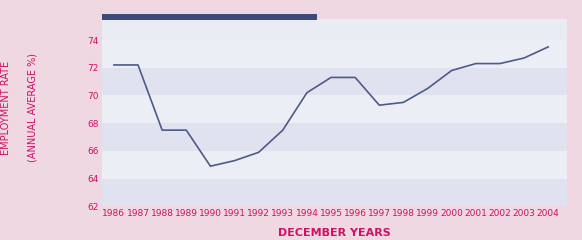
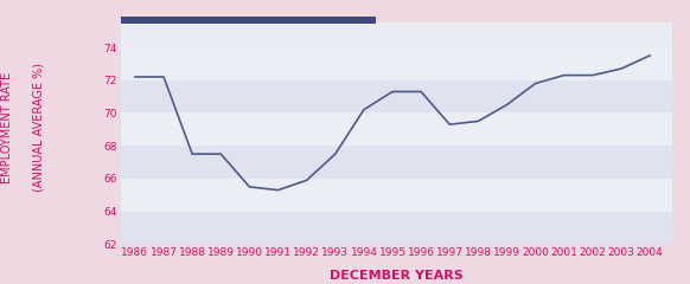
1990: 64.9 -> 65.5
